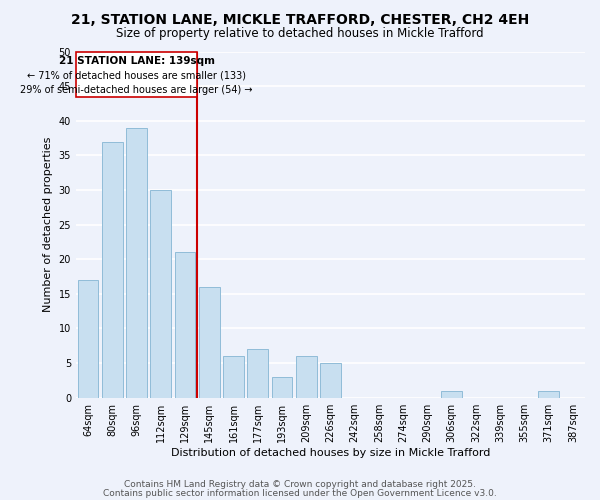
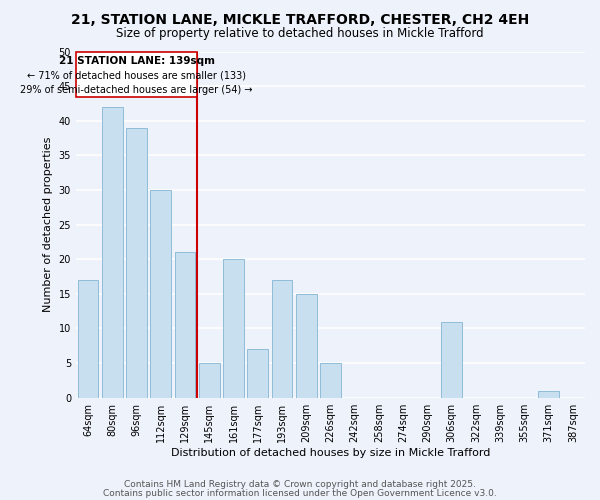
80sqm: 37 -> 42
145sqm: 16 -> 5
161sqm: 6 -> 20
193sqm: 3 -> 17
209sqm: 6 -> 15
306sqm: 1 -> 11
